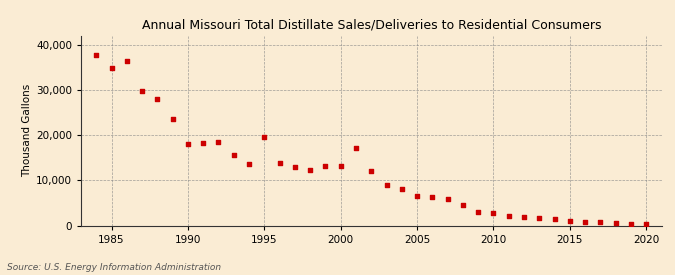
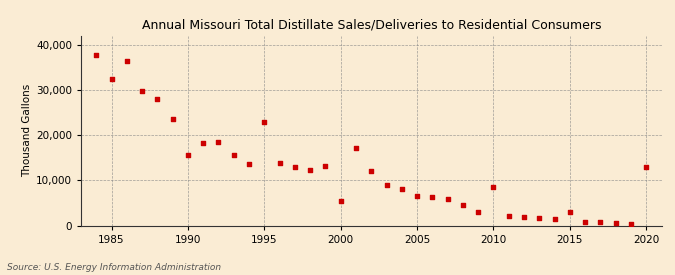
1985: 34,800 -> 32,500
1990: 18,000 -> 15,500
1995: 19,500 -> 23,000
2000: 13,200 -> 5,500
2010: 2,700 -> 8,500
2015: 900 -> 3,000
2020: 300 -> 13,000
